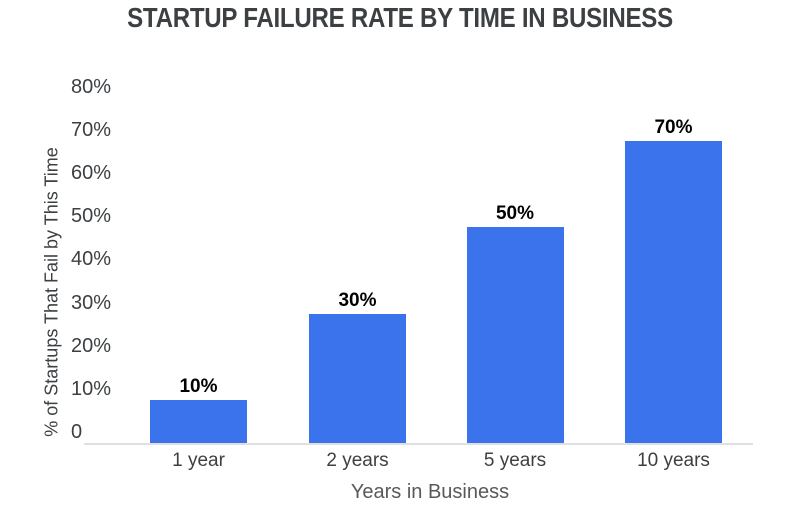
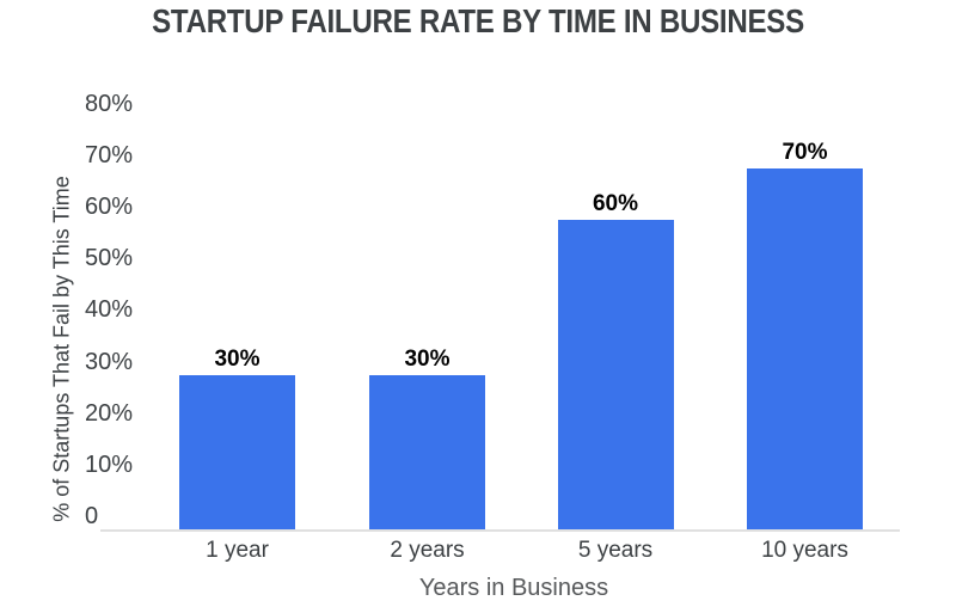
1 year: 10% -> 30%
5 years: 50% -> 60%
